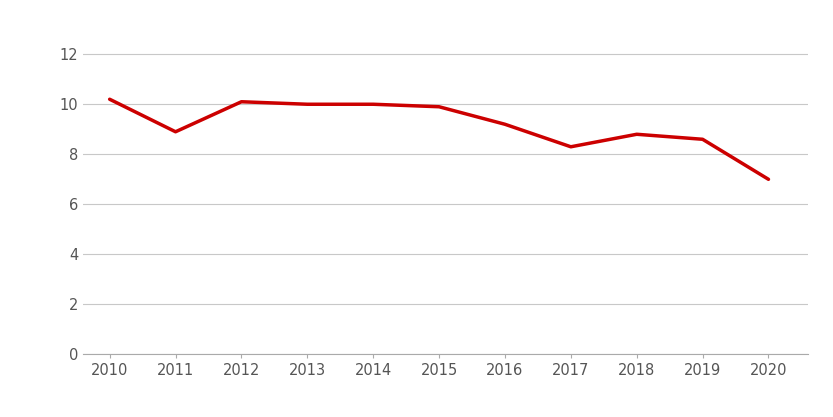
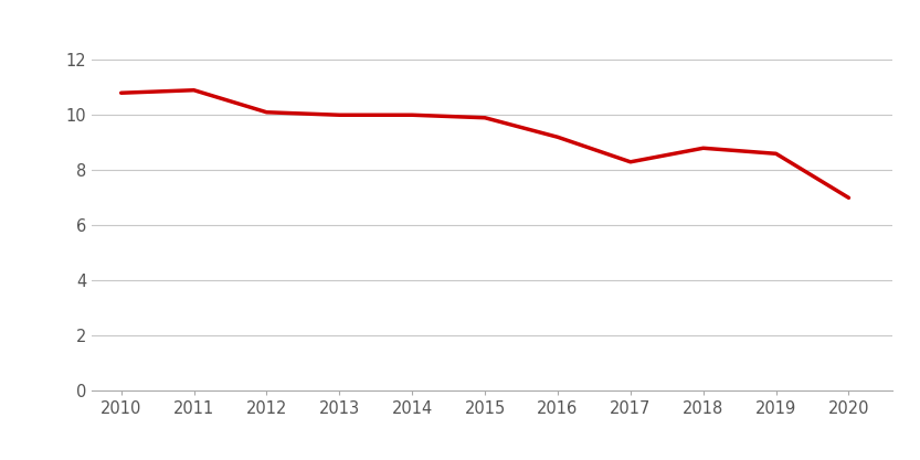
2010: 10.2 -> 10.8
2011: 8.9 -> 10.9
